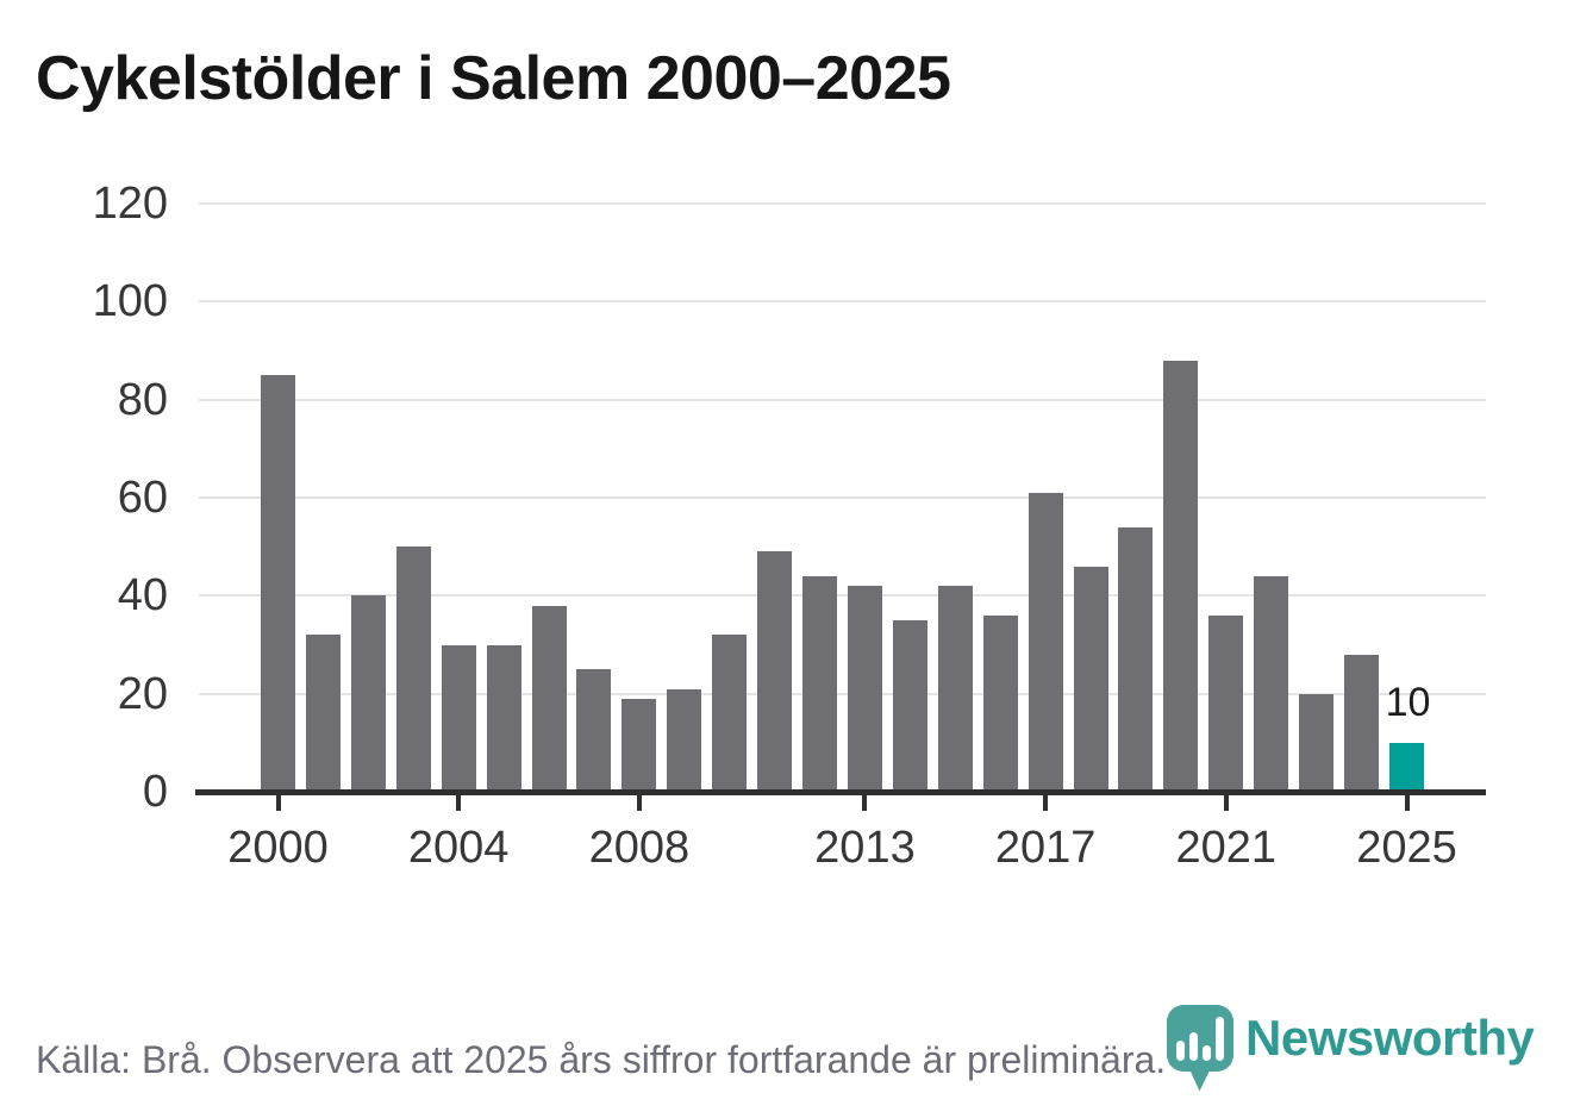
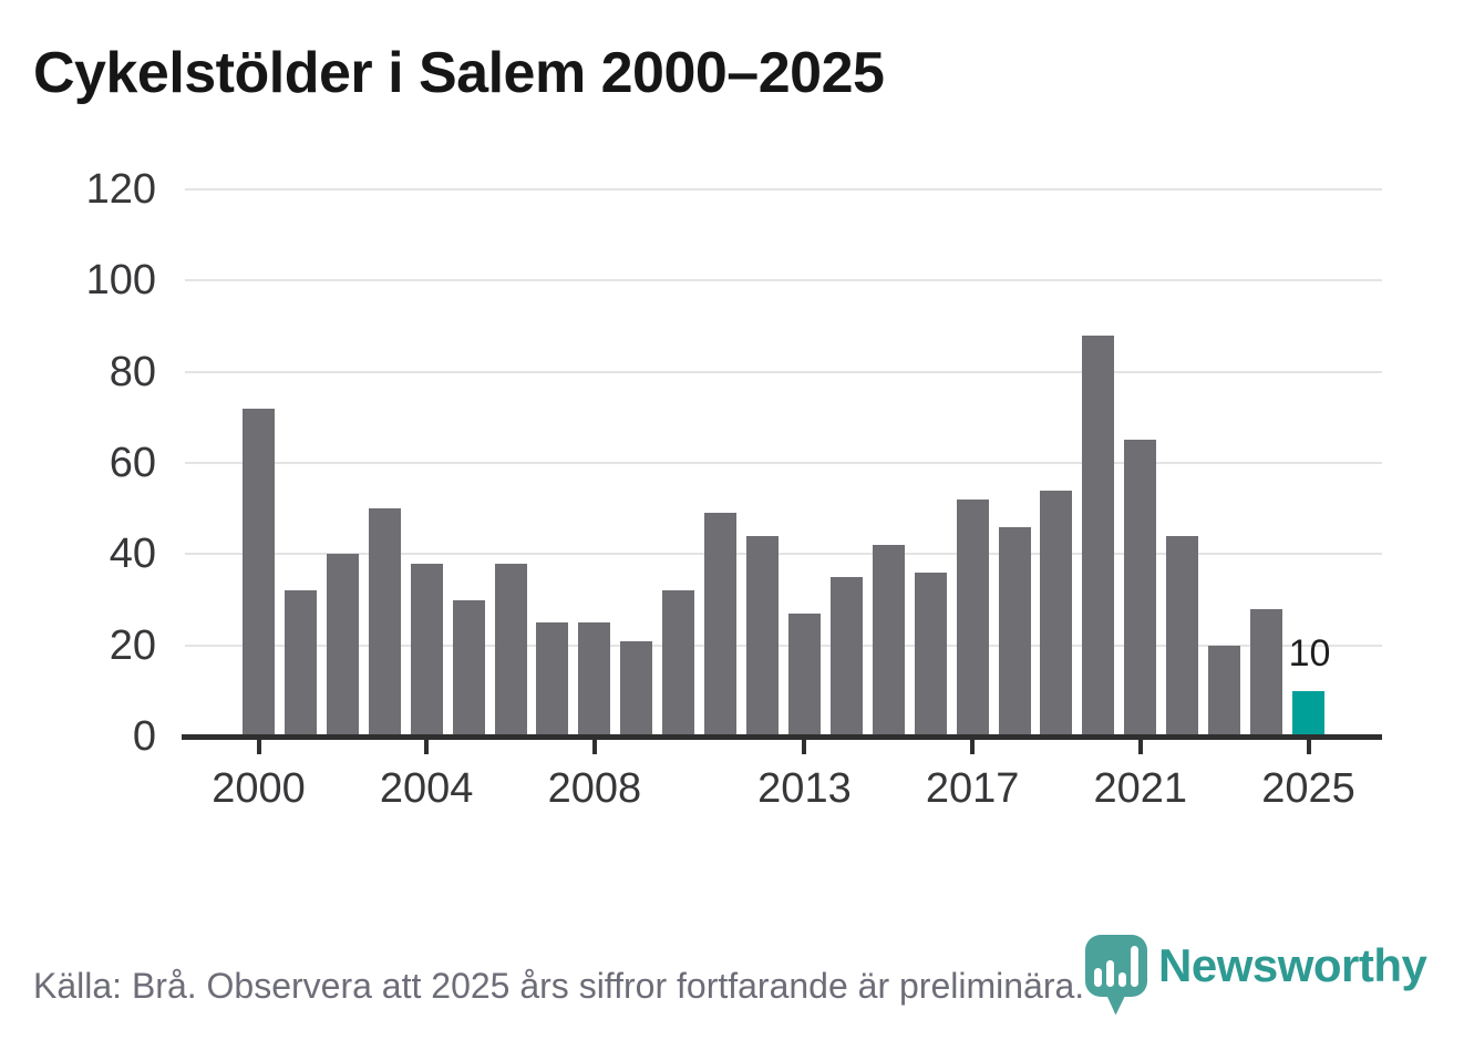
2000: 85 -> 72
2004: 30 -> 38
2008: 19 -> 25
2013: 42 -> 27
2017: 61 -> 52
2021: 36 -> 65
